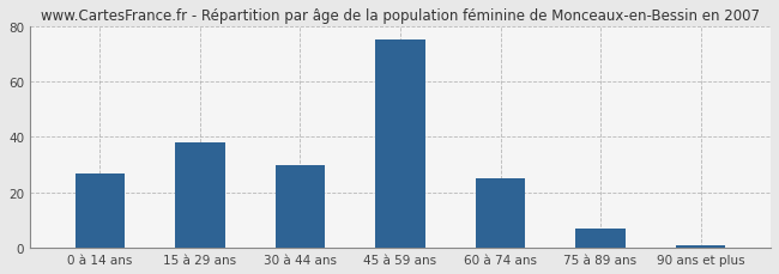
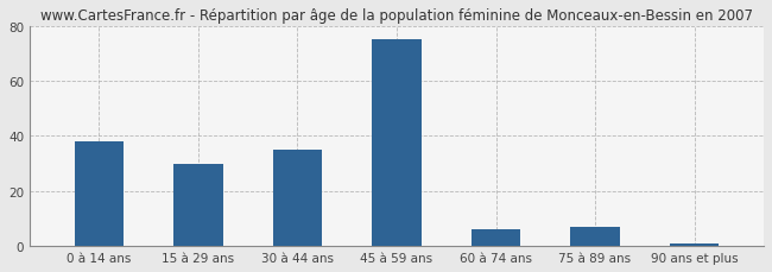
0 à 14 ans: 27 -> 38
15 à 29 ans: 38 -> 30
30 à 44 ans: 30 -> 35
60 à 74 ans: 25 -> 6
